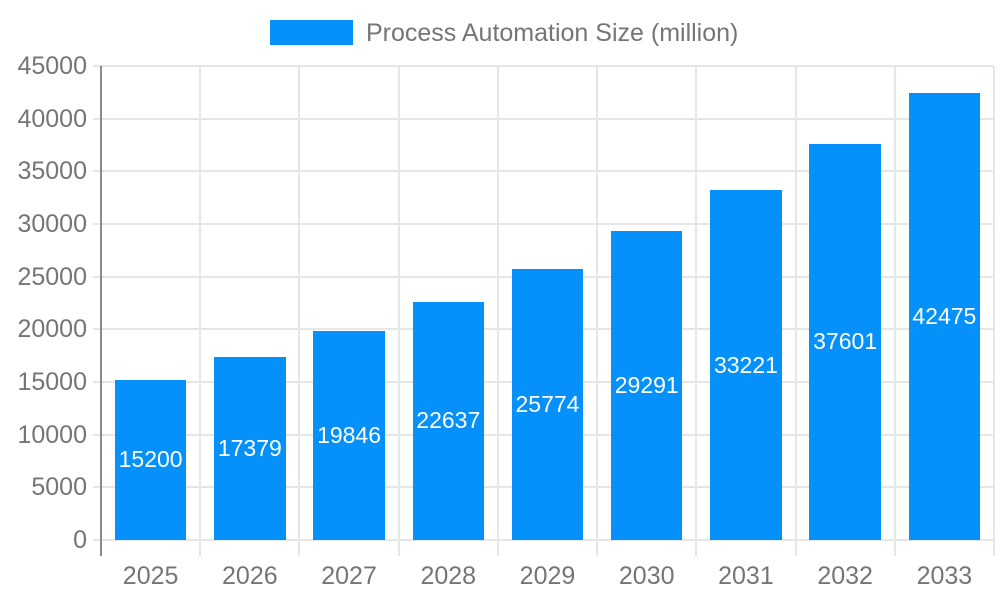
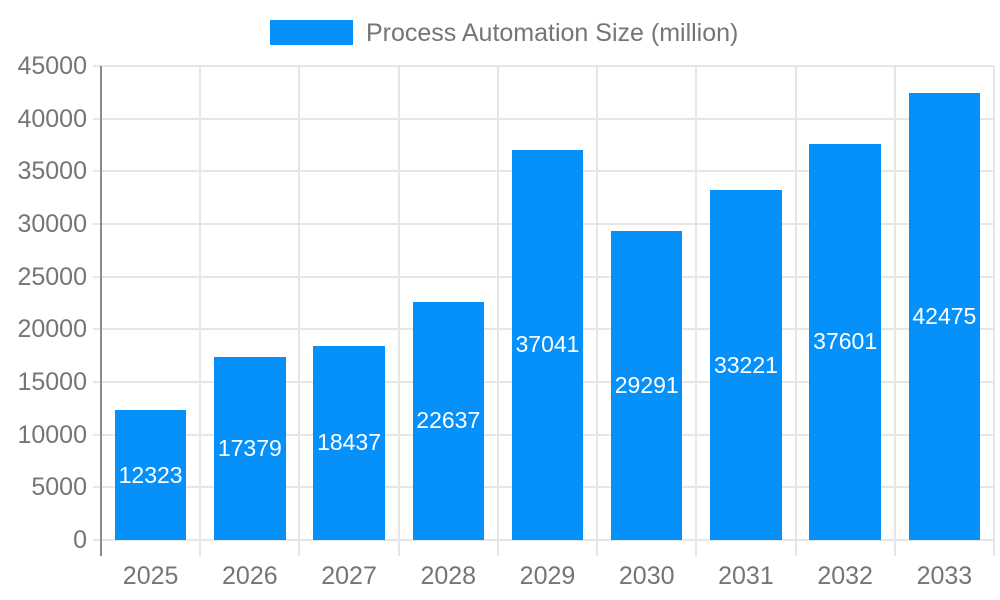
2025: 15200 -> 12323
2027: 19846 -> 18437
2029: 25774 -> 37041
